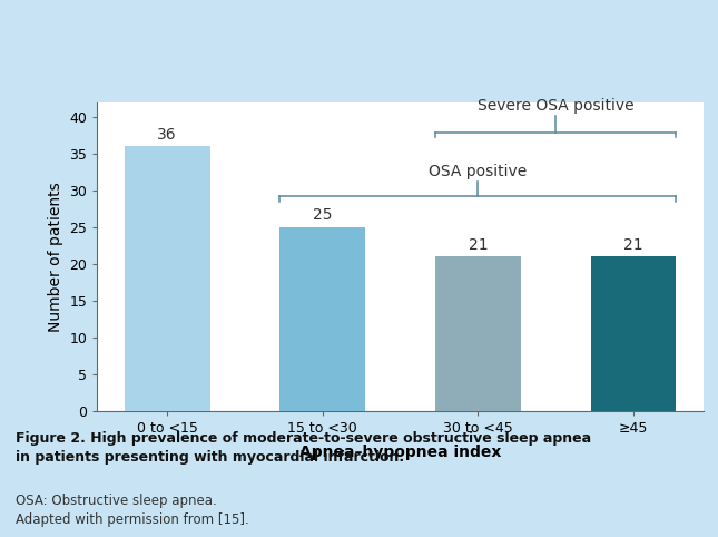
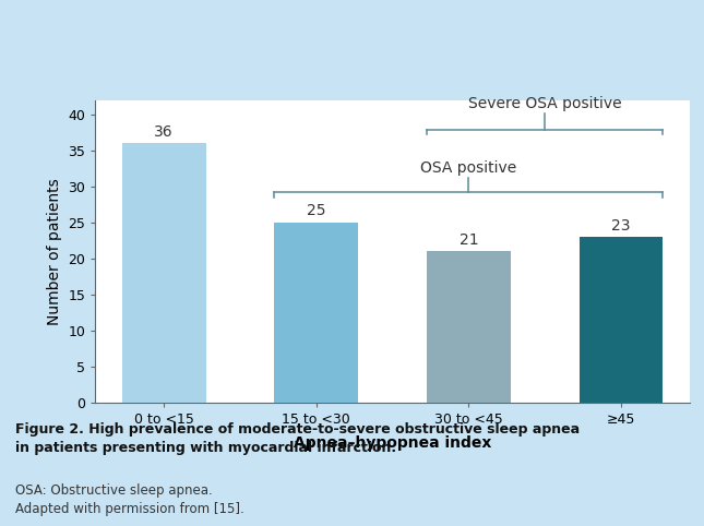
≥45: 21 -> 23
